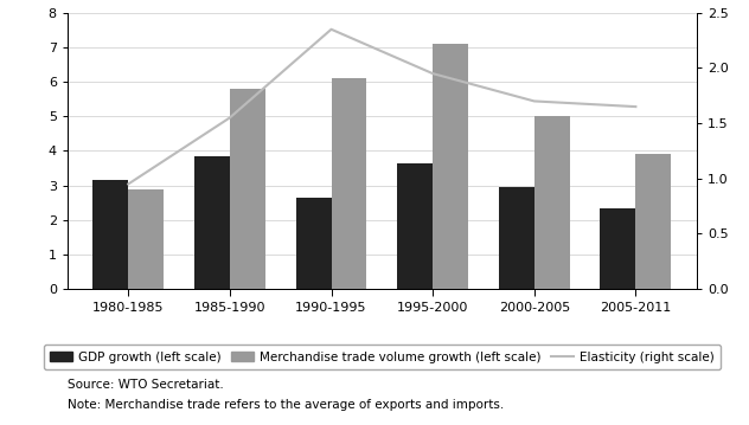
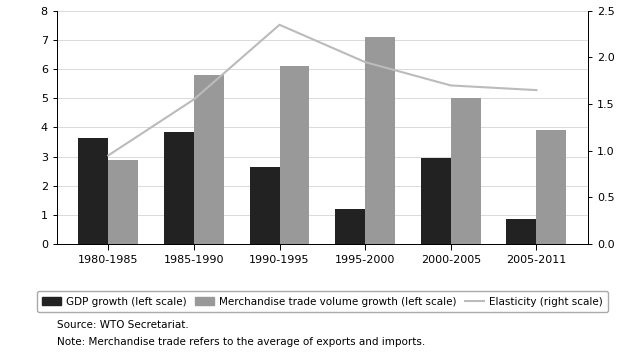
GDP growth (left scale)/1980-1985: 3.15 -> 3.65
GDP growth (left scale)/1995-2000: 3.65 -> 1.20
GDP growth (left scale)/2005-2011: 2.35 -> 0.85
